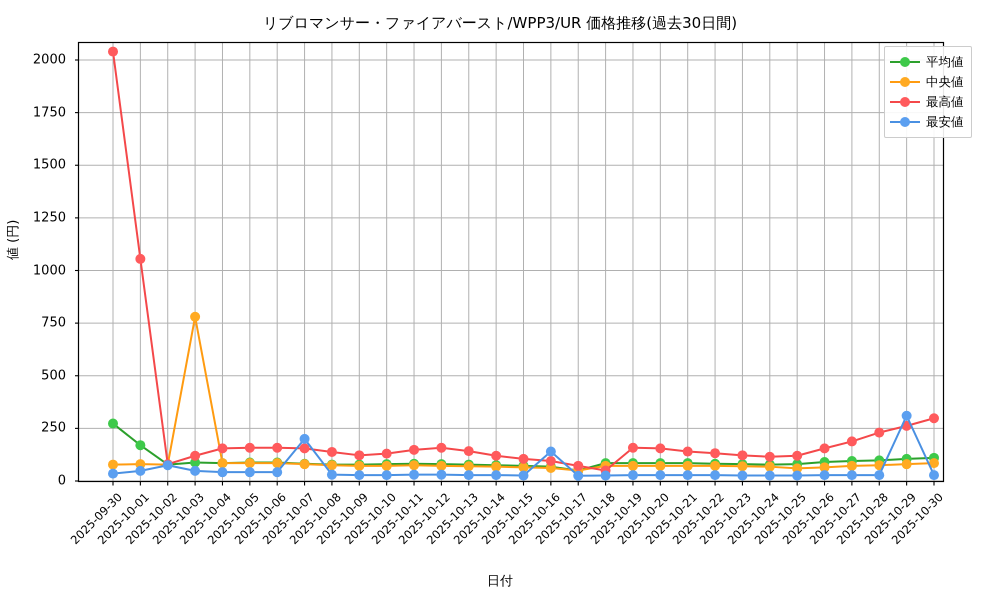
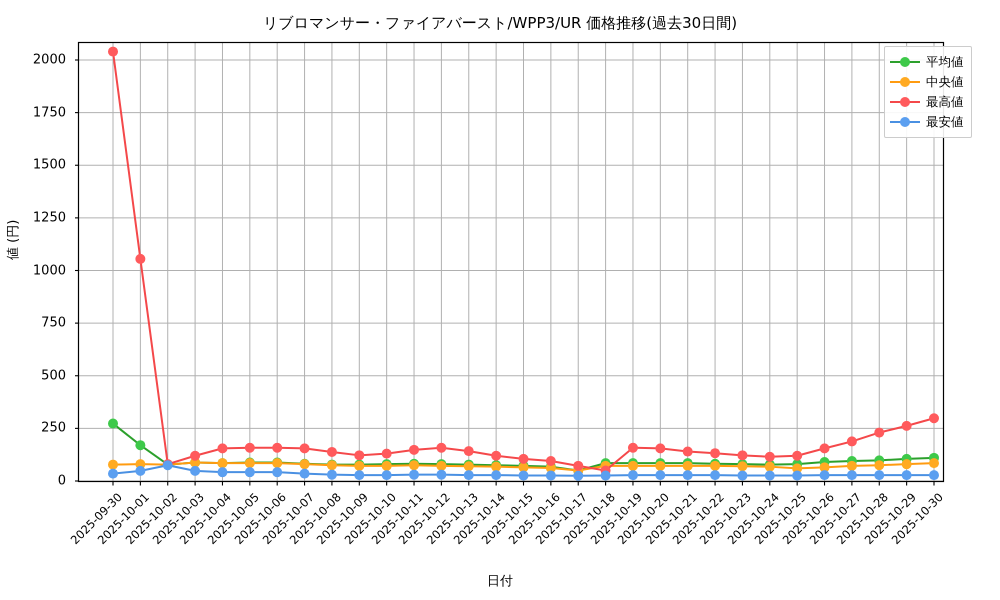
中央値/2025-10-03: 780 -> 90
最安値/2025-10-07: 200 -> 40
最安値/2025-10-16: 140 -> 30
最安値/2025-10-29: 310 -> 30
